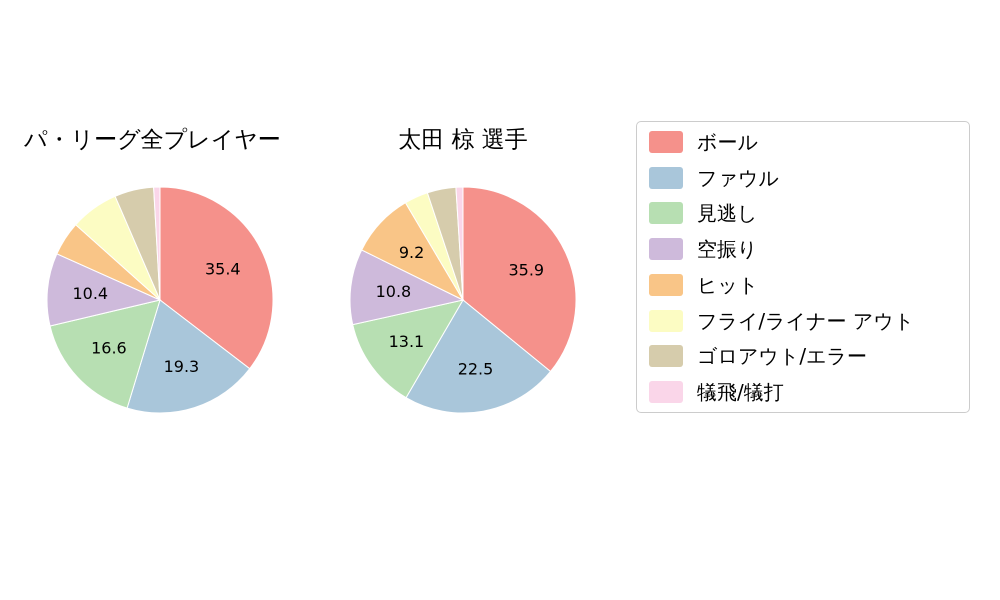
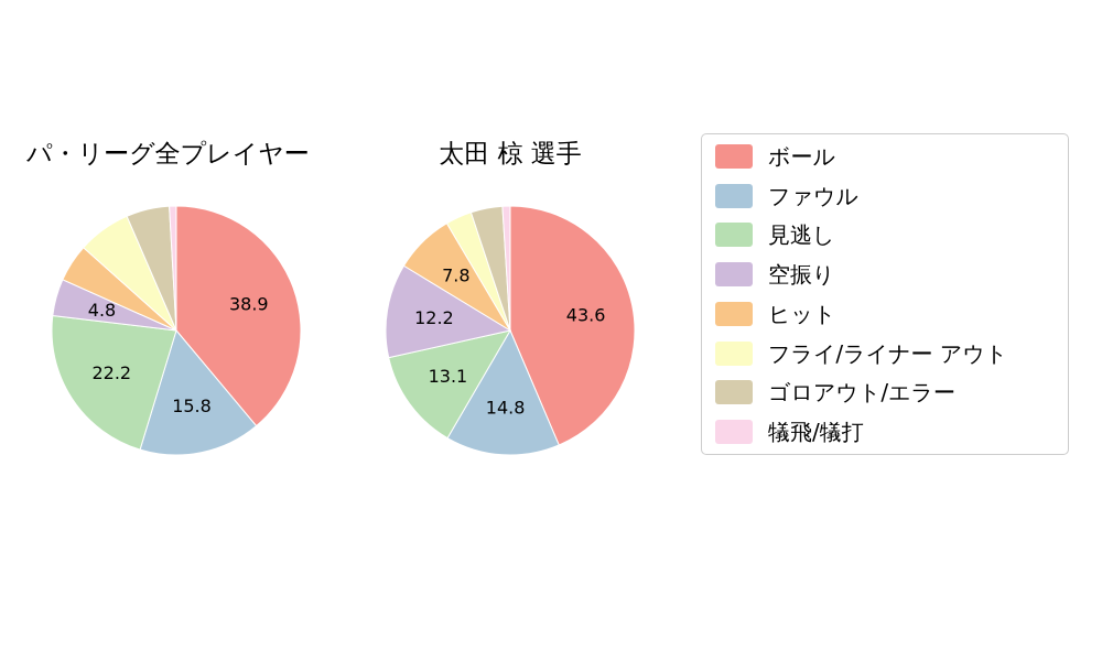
パ・リーグ全プレイヤー/ボール: 35.4 -> 38.9
パ・リーグ全プレイヤー/ファウル: 19.3 -> 15.8
パ・リーグ全プレイヤー/見逃し: 16.6 -> 22.2
パ・リーグ全プレイヤー/空振り: 10.4 -> 4.8
太田 椋 選手/ボール: 35.9 -> 43.6
太田 椋 選手/ファウル: 22.5 -> 14.8
太田 椋 選手/空振り: 10.8 -> 12.2
太田 椋 選手/ヒット: 9.2 -> 7.8
